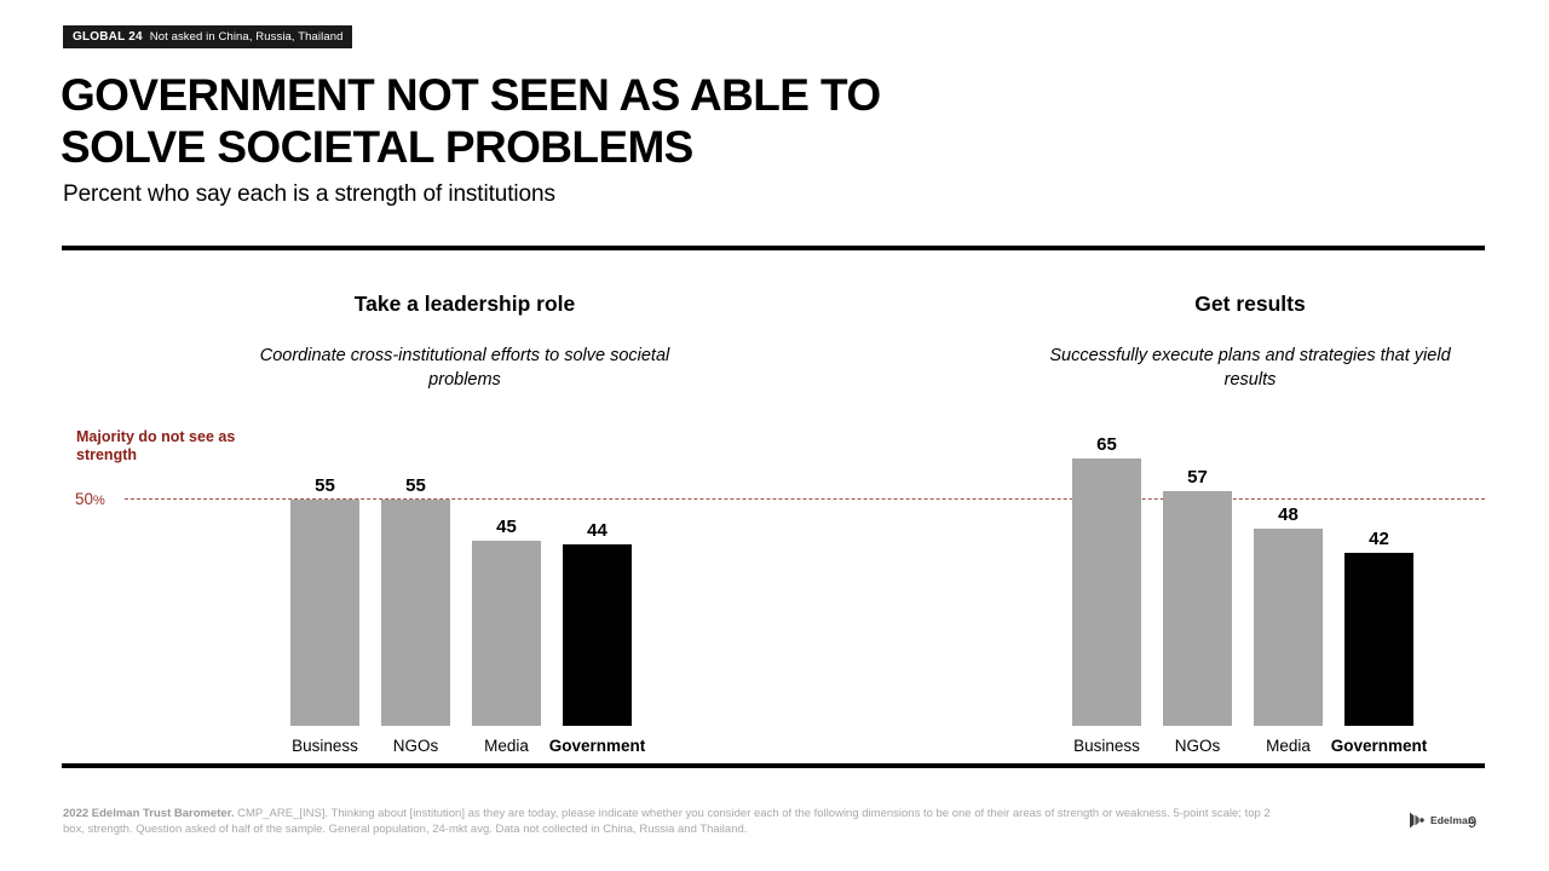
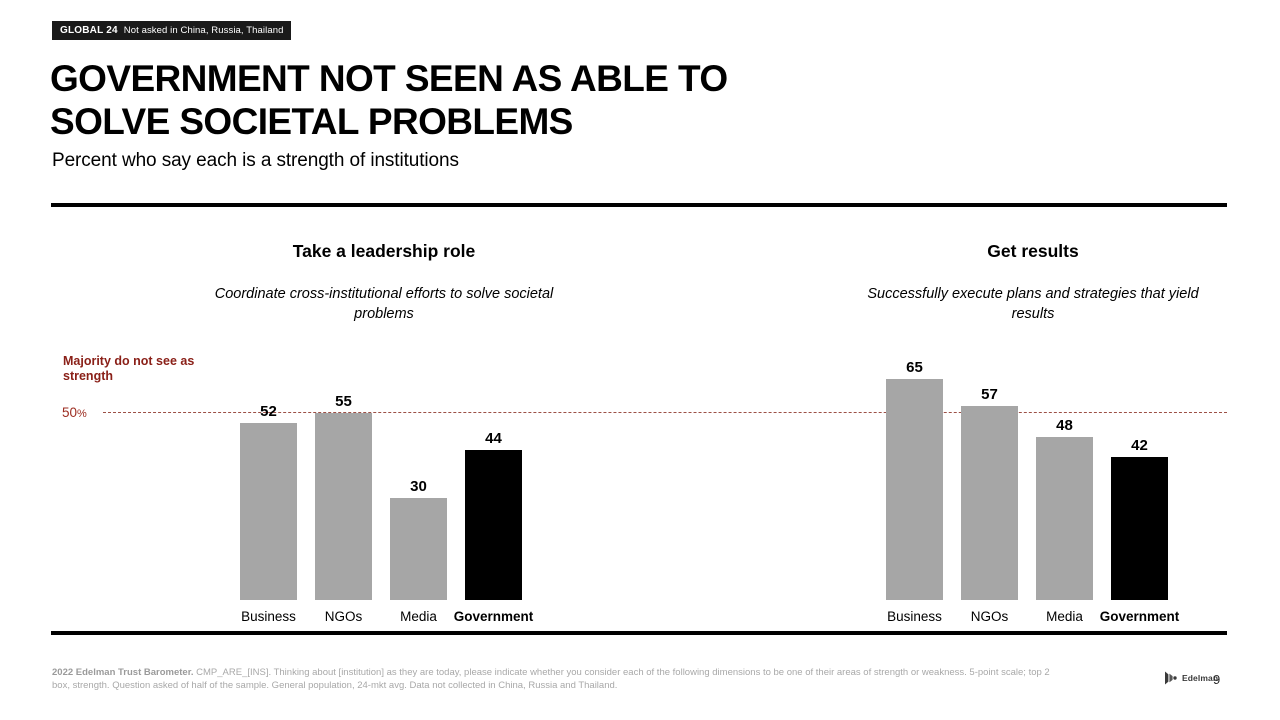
Take a leadership role/Business: 55 -> 52
Take a leadership role/Media: 45 -> 30
